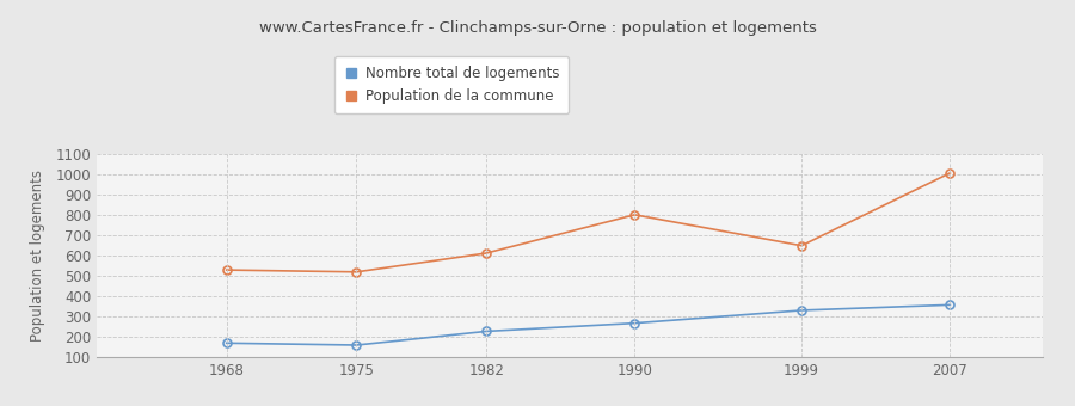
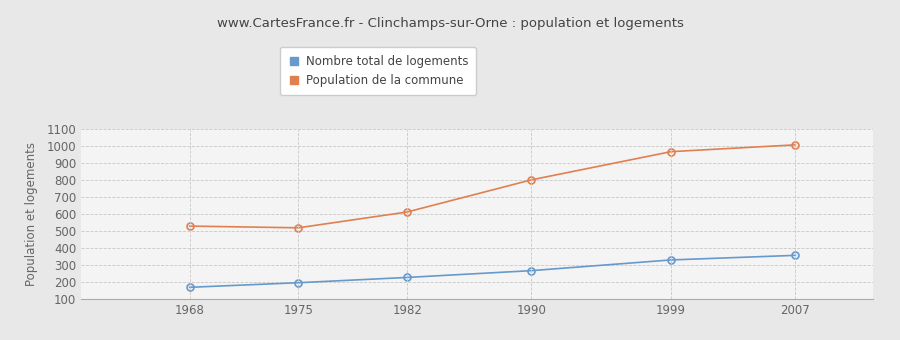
Nombre total de logements/1975: 160 -> 200
Population de la commune/1999: 650 -> 970
